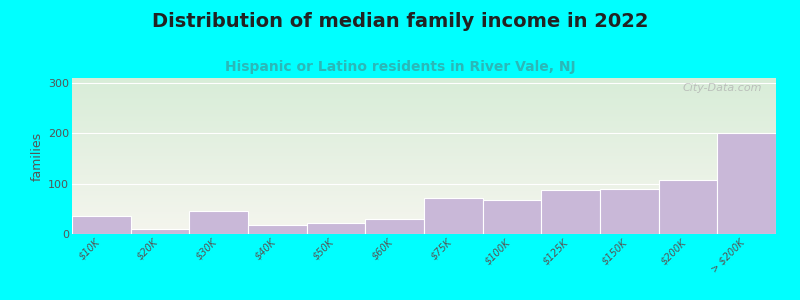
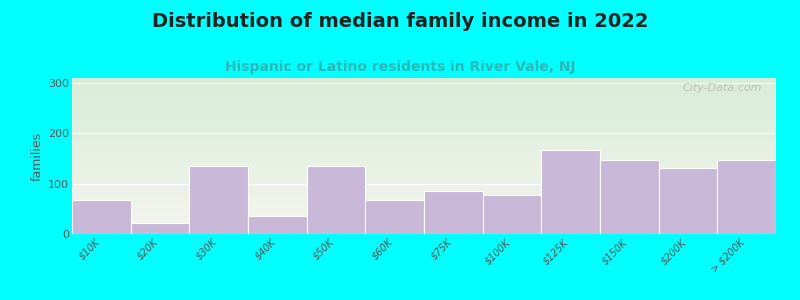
$10K: 35 -> 68
$20K: 10 -> 22
$30K: 45 -> 136
$40K: 18 -> 36
$50K: 22 -> 136
$60K: 30 -> 68
$75K: 72 -> 86
$100K: 68 -> 78
$125K: 87 -> 166
$150K: 90 -> 148
$200K: 108 -> 132
> $200K: 200 -> 148
